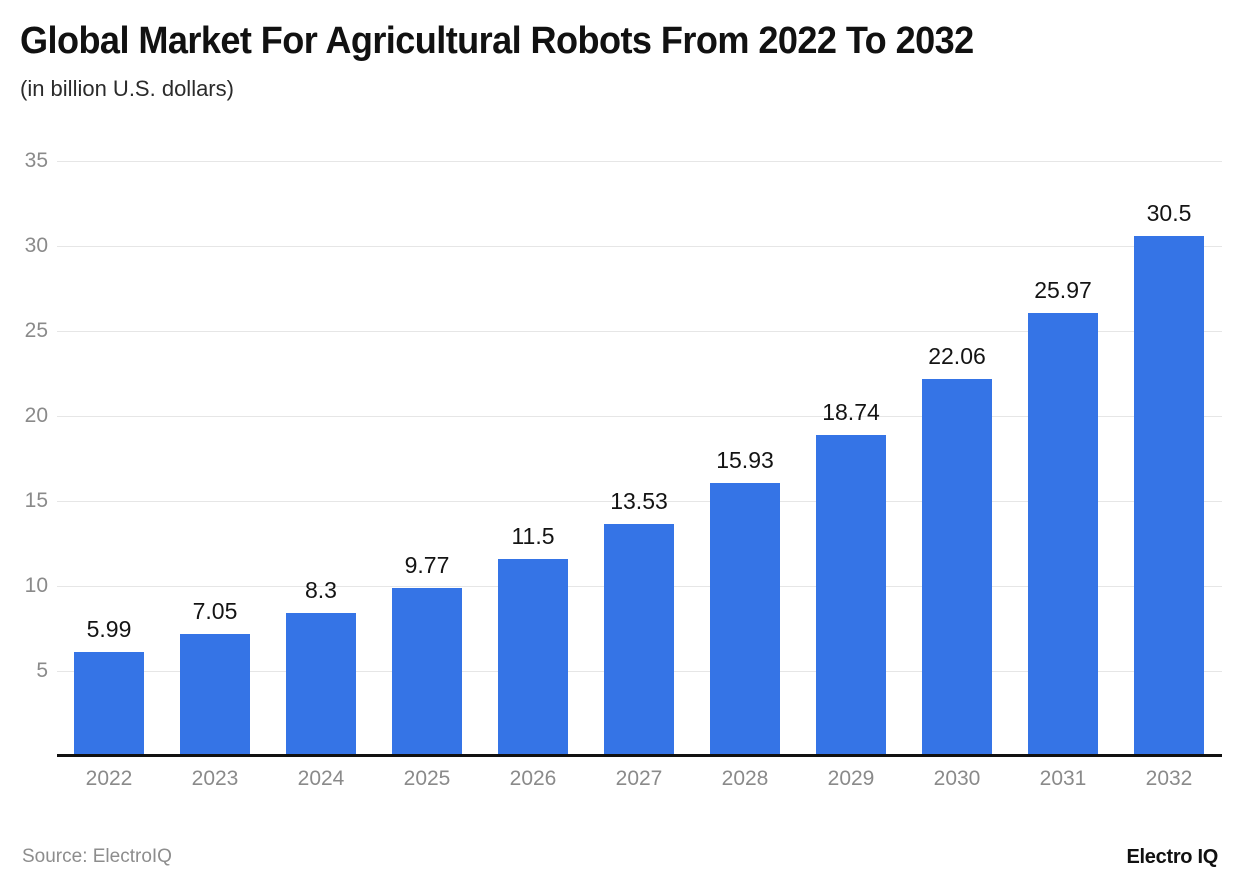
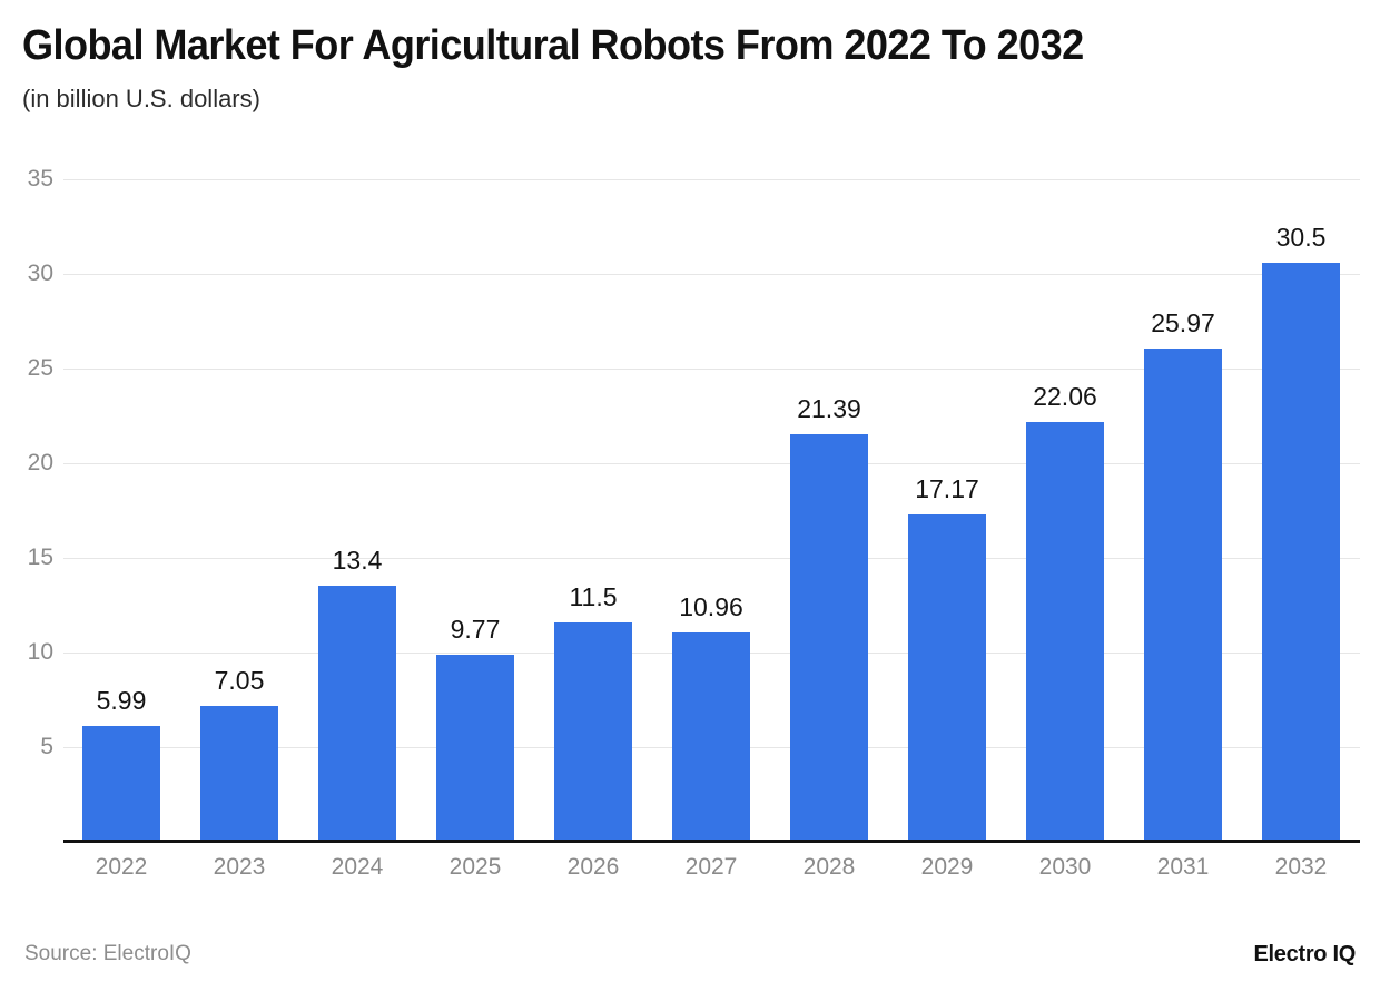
2024: 8.3 -> 13.4
2027: 13.53 -> 10.96
2028: 15.93 -> 21.39
2029: 18.74 -> 17.17
